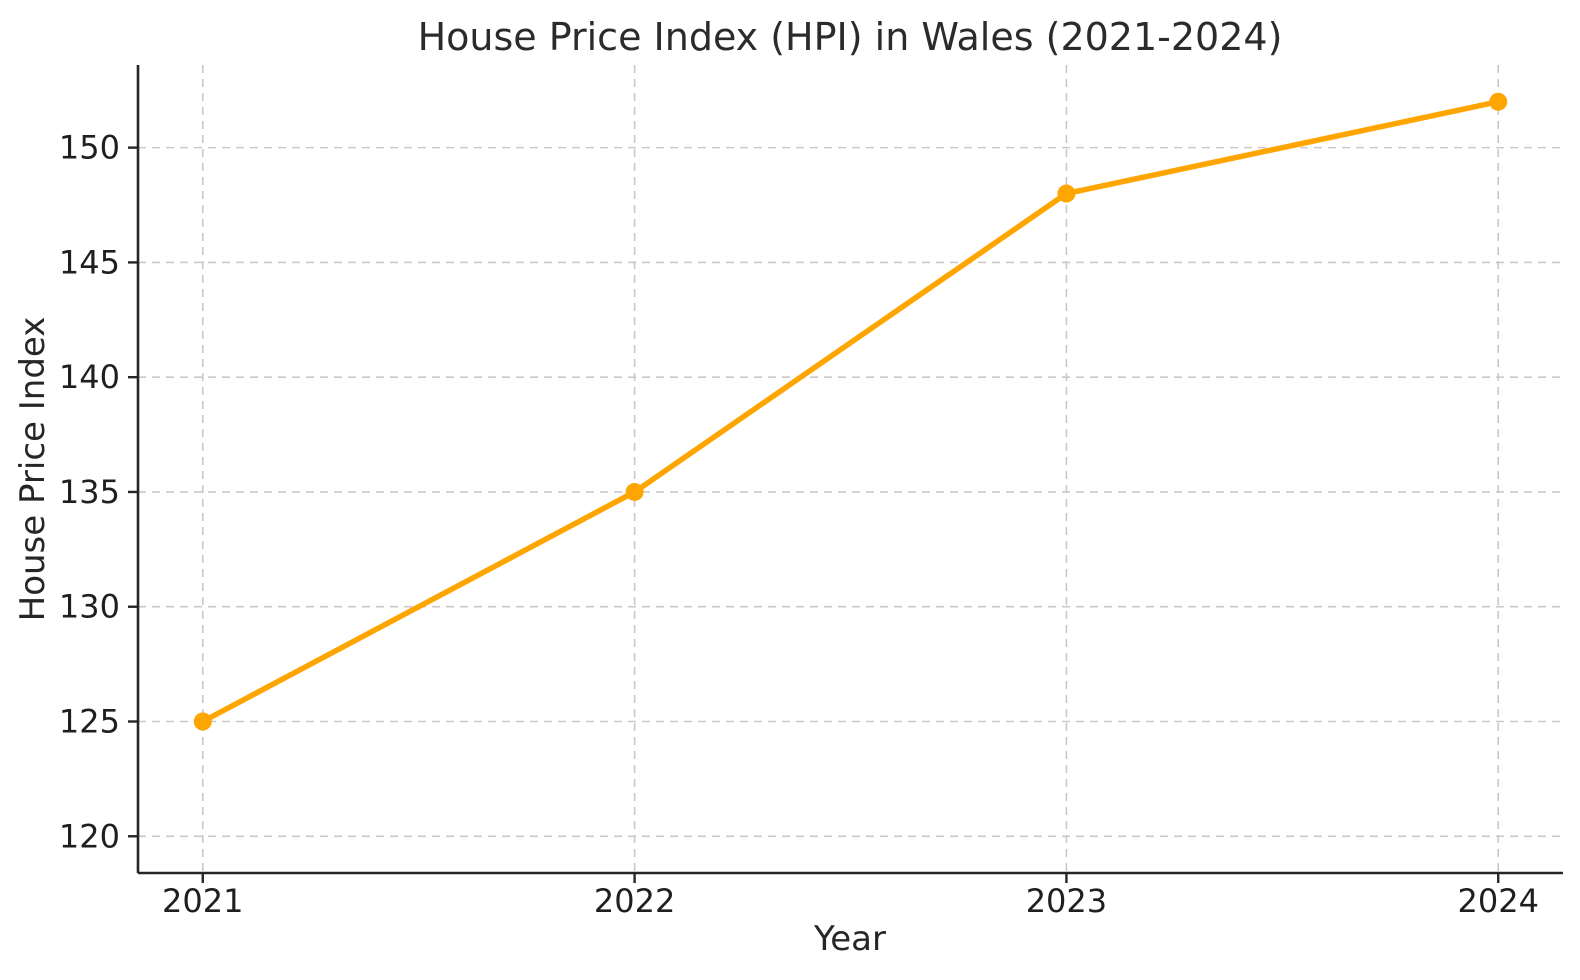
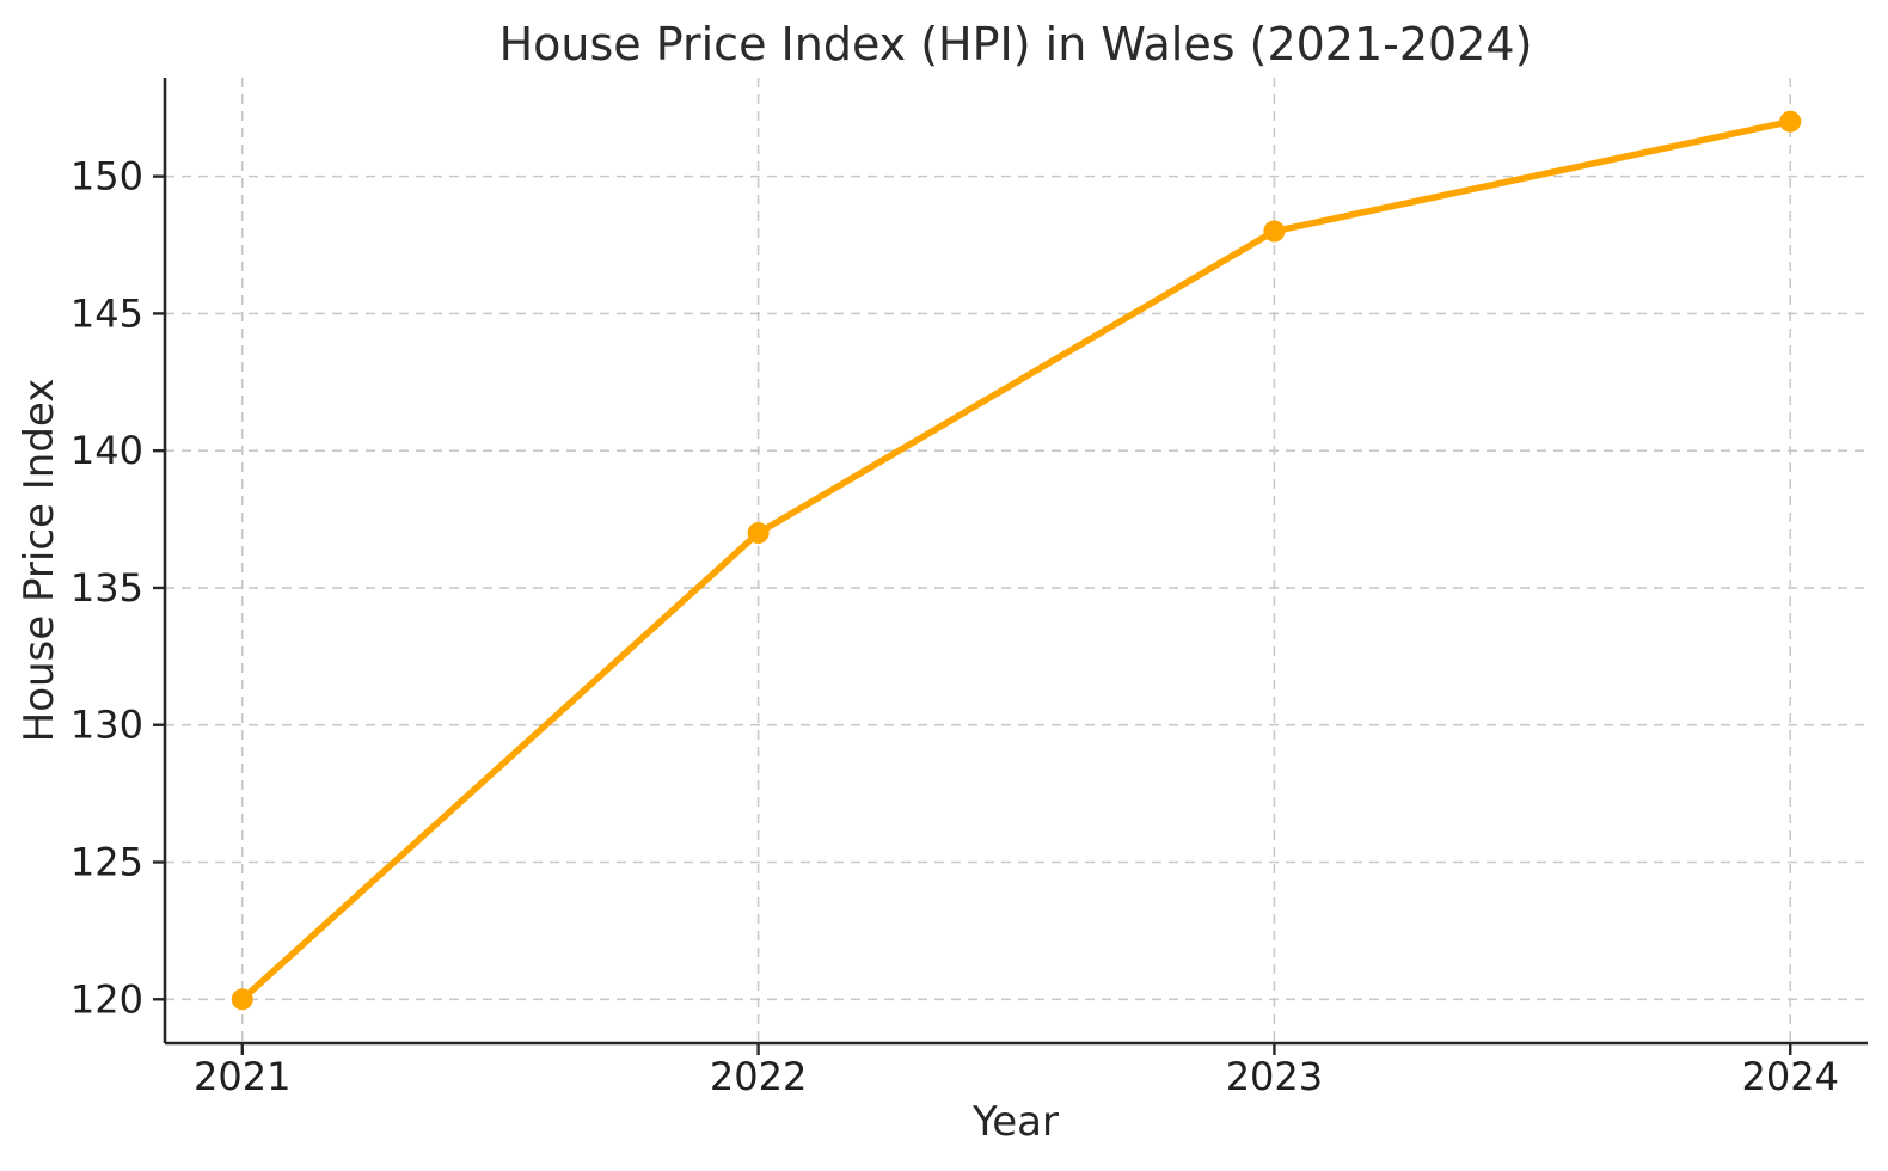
2021: 125 -> 120
2022: 135 -> 137
